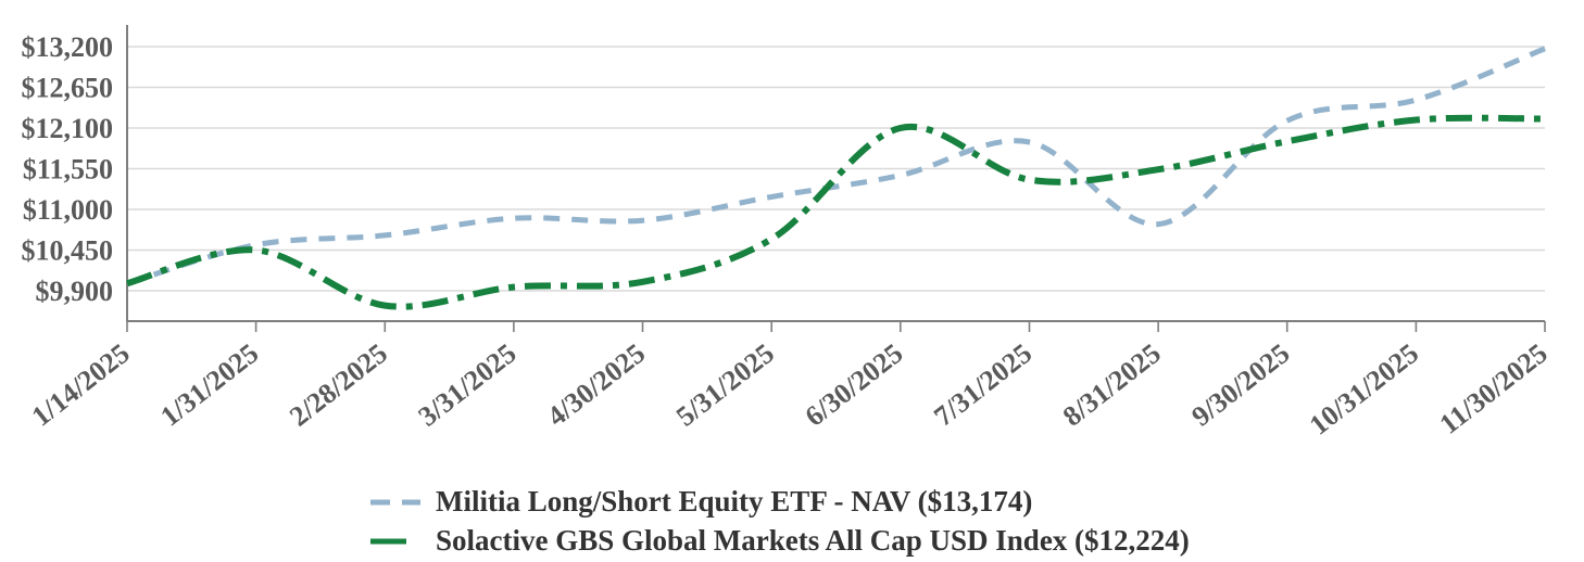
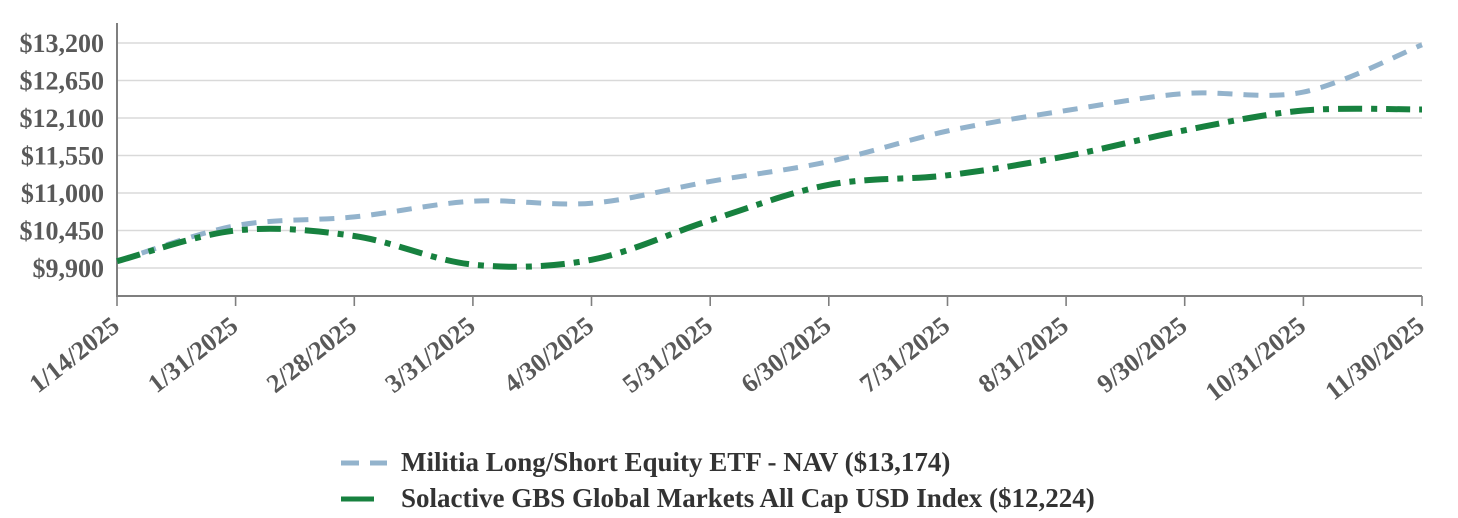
Solactive GBS Global Markets All Cap USD Index ($12,224)/2/28/2025: $9700 -> $10400
Solactive GBS Global Markets All Cap USD Index ($12,224)/6/30/2025: $12100 -> $11100
Solactive GBS Global Markets All Cap USD Index ($12,224)/7/31/2025: $11400 -> $11300
Militia Long/Short Equity ETF - NAV ($13,174)/8/31/2025: $10800 -> $12200
Militia Long/Short Equity ETF - NAV ($13,174)/9/30/2025: $12200 -> $12500
